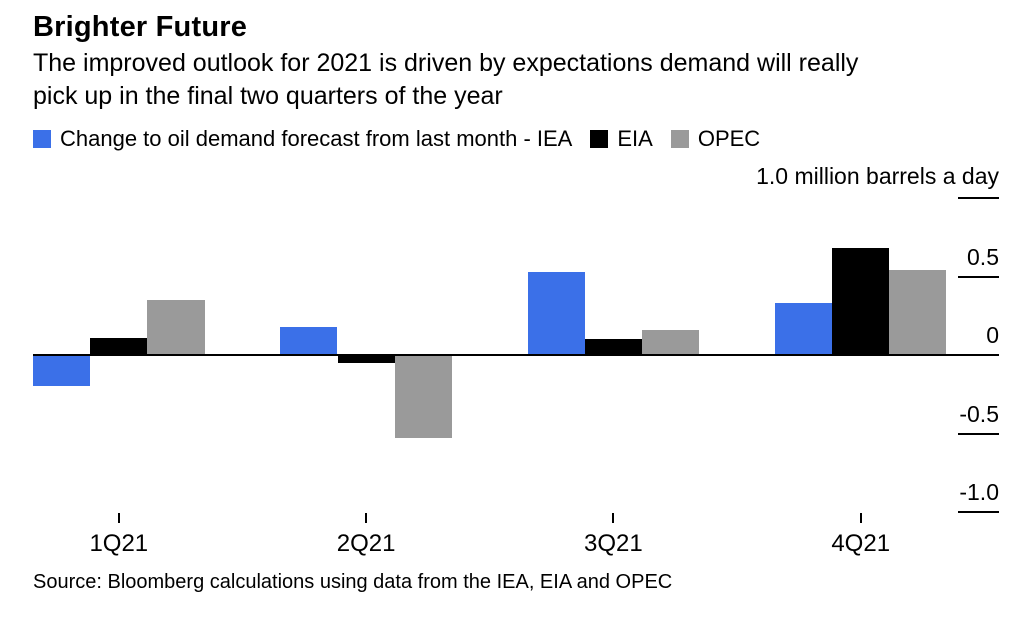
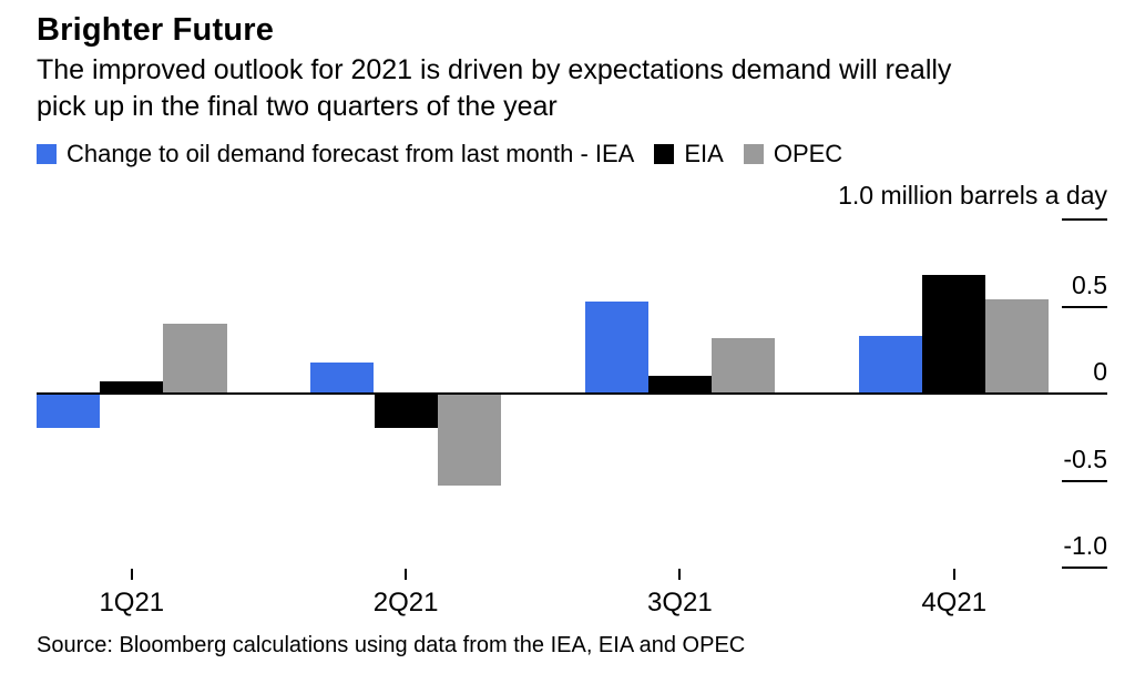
EIA/1Q21: 0.11 -> 0.07
OPEC/1Q21: 0.35 -> 0.40
EIA/2Q21: -0.05 -> -0.20
OPEC/3Q21: 0.16 -> 0.32
